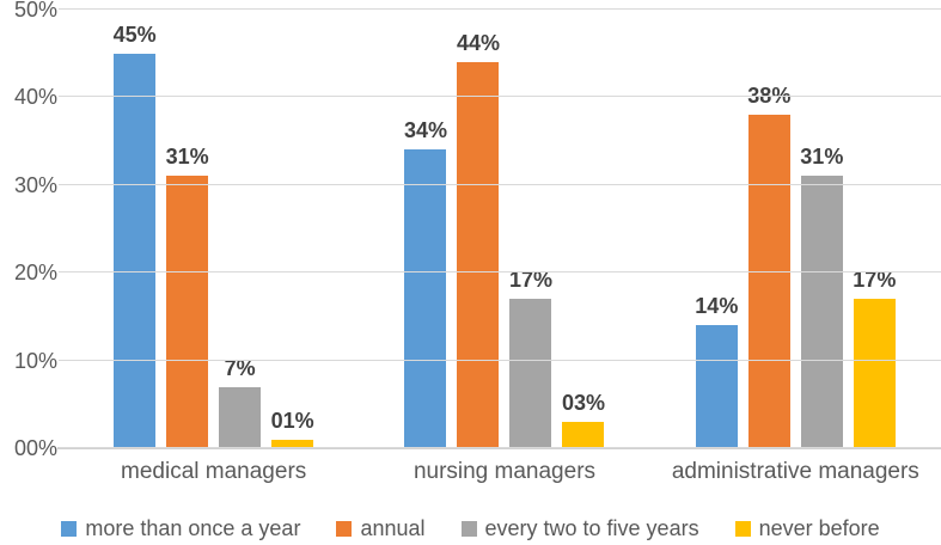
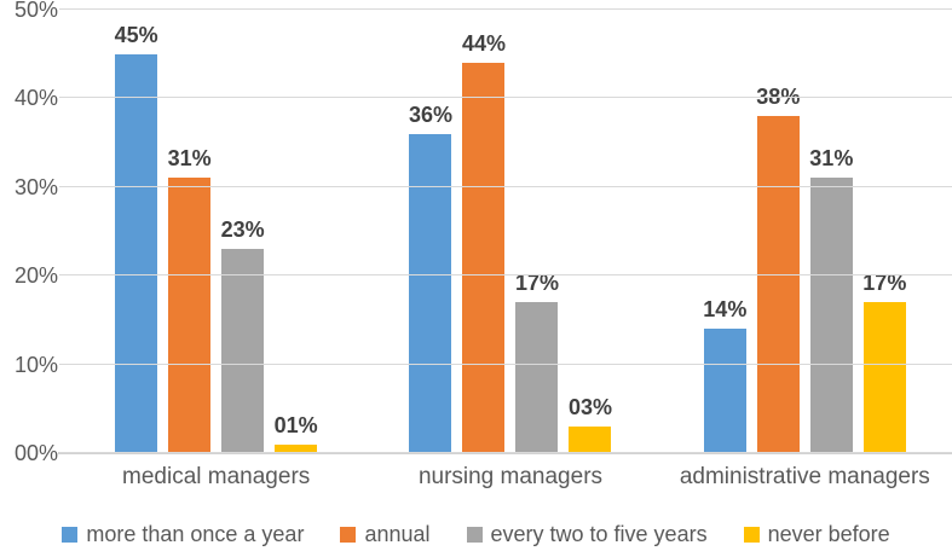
every two to five years/medical managers: 7% -> 23%
more than once a year/nursing managers: 34% -> 36%
